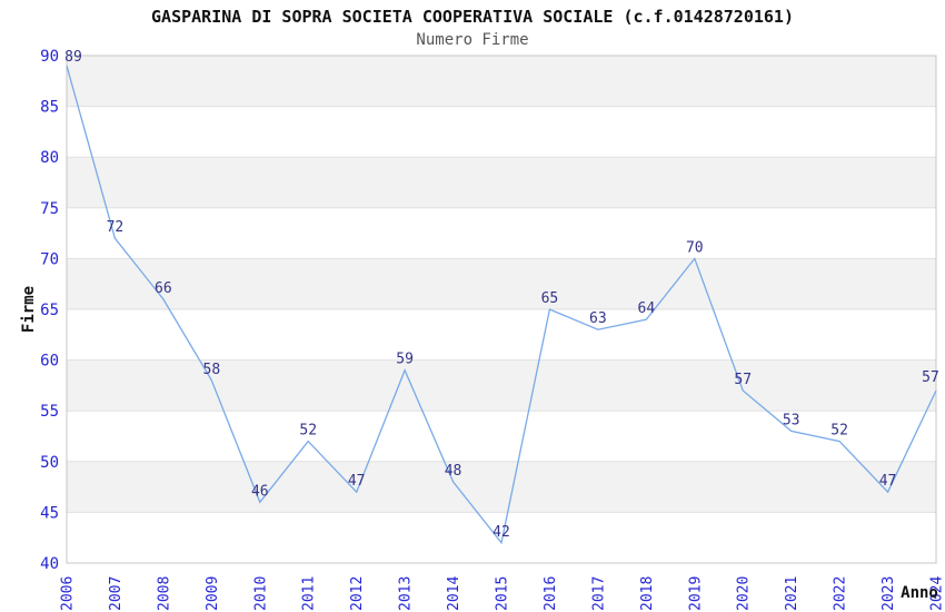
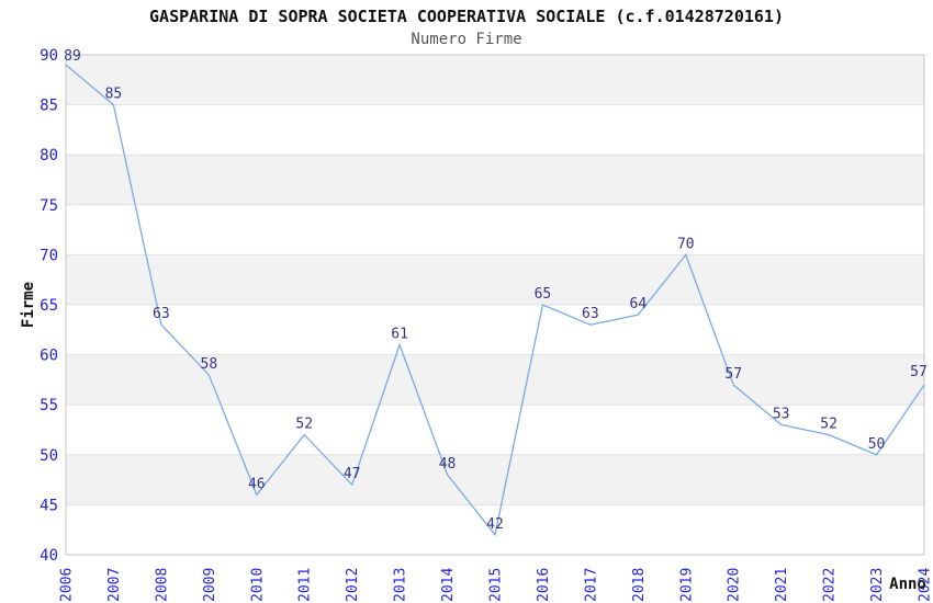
2007: 72 -> 85
2008: 66 -> 63
2013: 59 -> 61
2023: 47 -> 50
